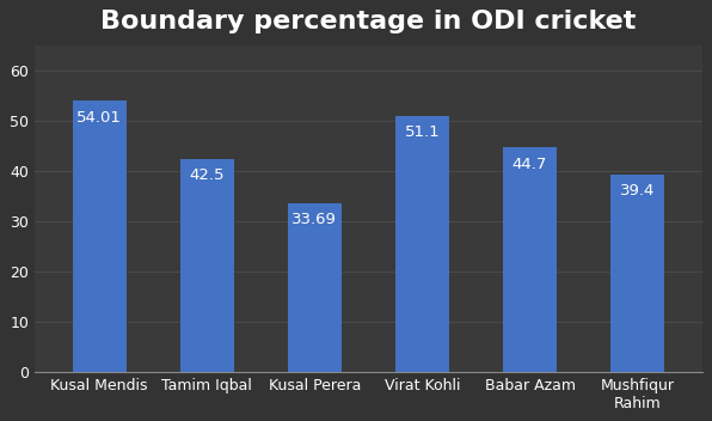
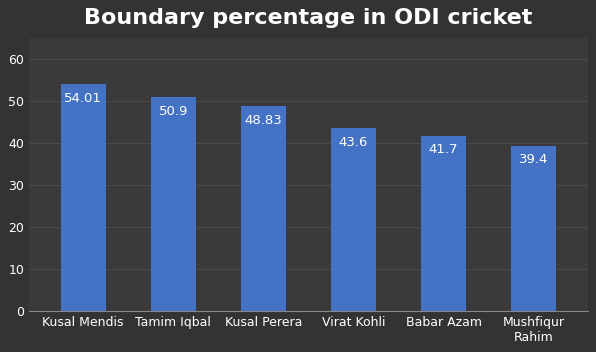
Tamim Iqbal: 42.5 -> 50.9
Kusal Perera: 33.69 -> 48.83
Virat Kohli: 51.1 -> 43.6
Babar Azam: 44.7 -> 41.7
